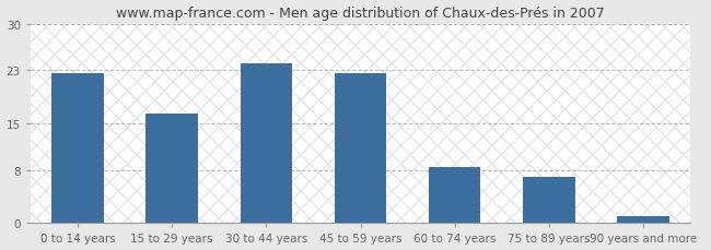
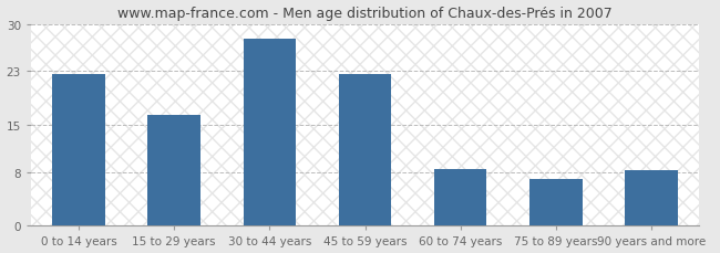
30 to 44 years: 24.0 -> 27.8
90 years and more: 1.0 -> 8.2
